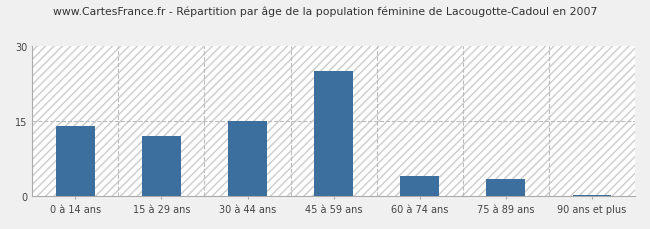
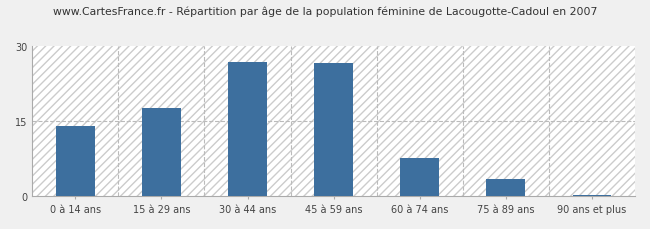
15 à 29 ans: 12.0 -> 17.6
30 à 44 ans: 15.0 -> 26.8
45 à 59 ans: 25.0 -> 26.6
60 à 74 ans: 4.0 -> 7.6
